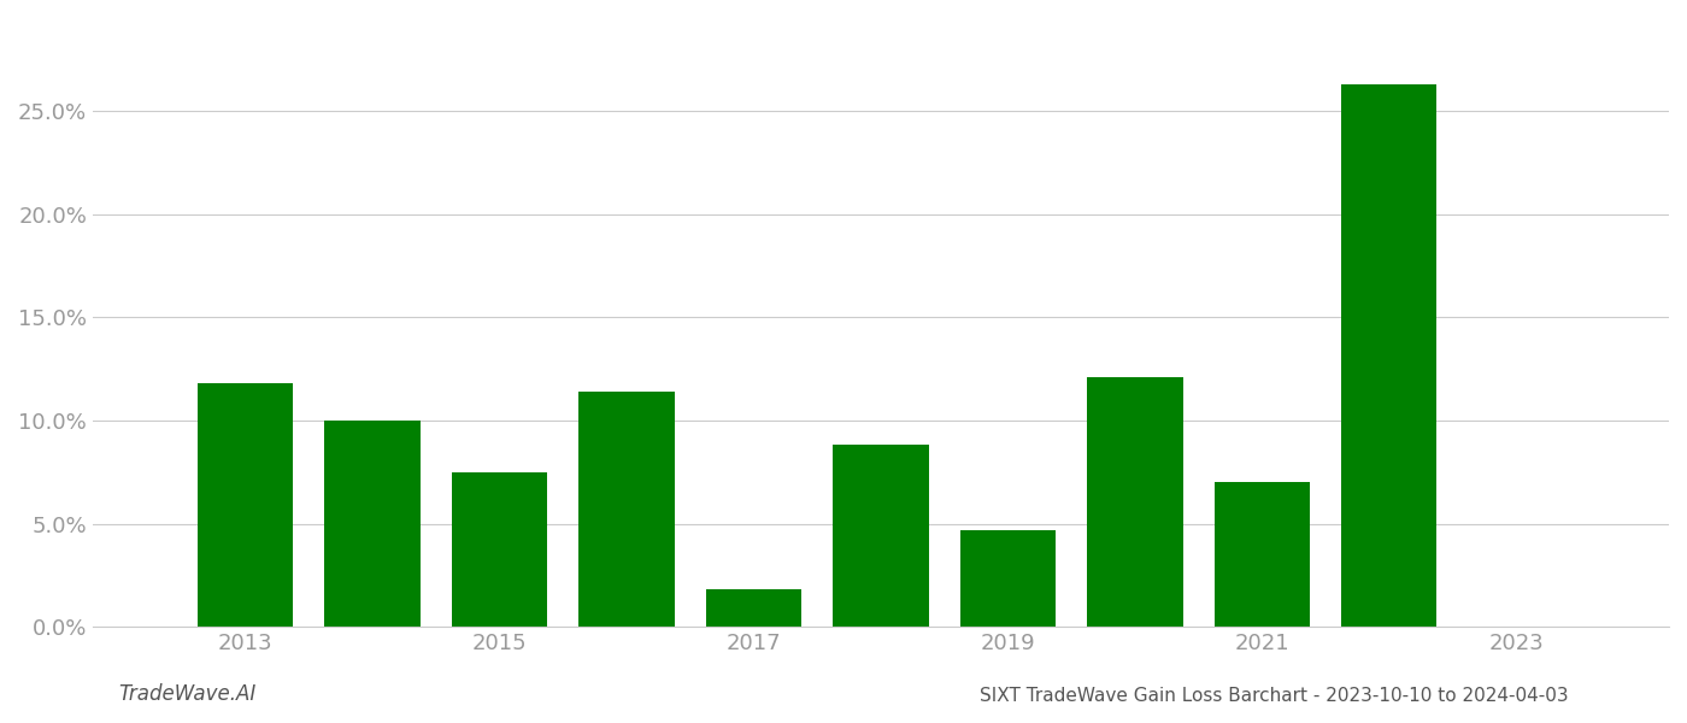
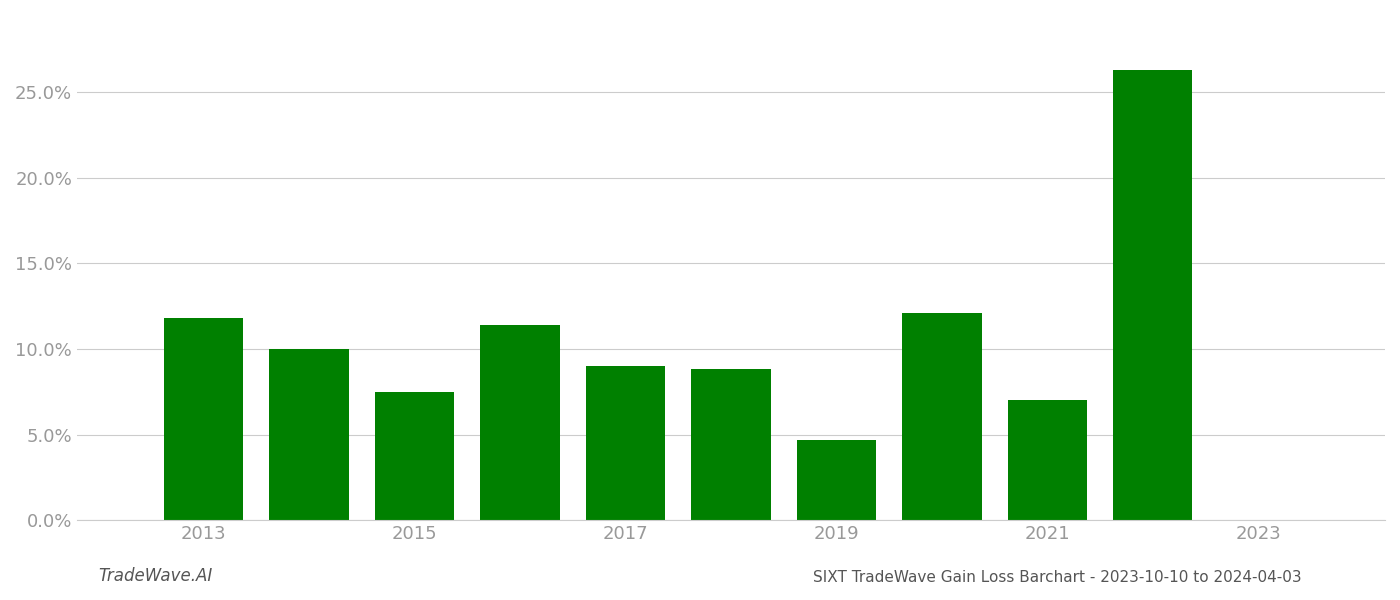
2017: 1.8% -> 9.0%
